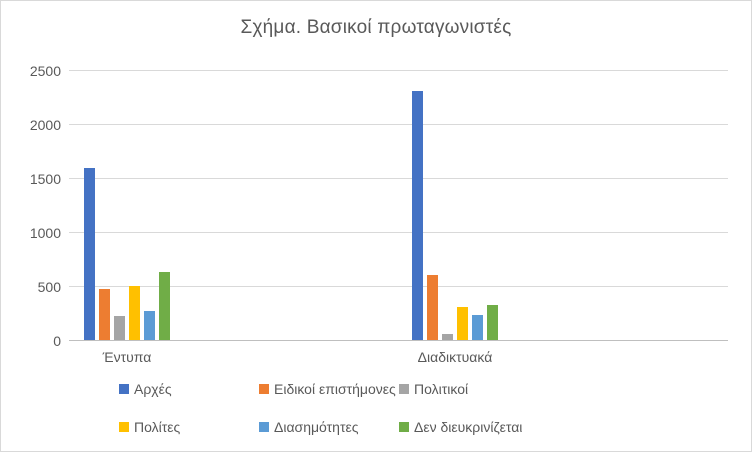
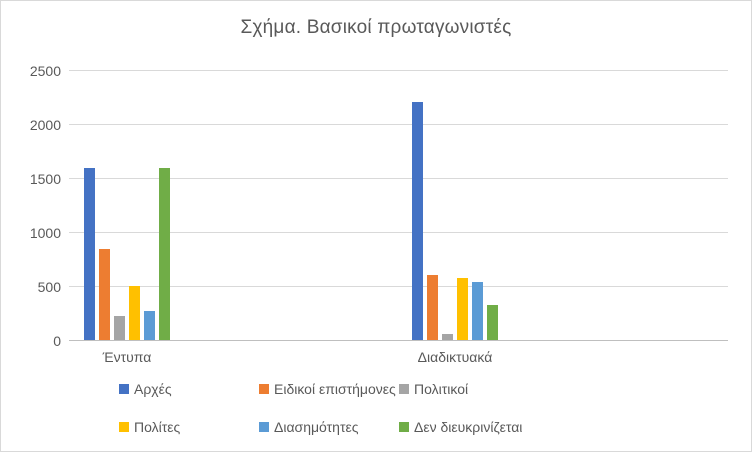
Ειδικοί επιστήμονες/Έντυπα: 470 -> 840
Δεν διευκρινίζεται/Έντυπα: 630 -> 1590
Αρχές/Διαδικτυακά: 2310 -> 2200
Πολίτες/Διαδικτυακά: 310 -> 570
Διασημότητες/Διαδικτυακά: 230 -> 540
